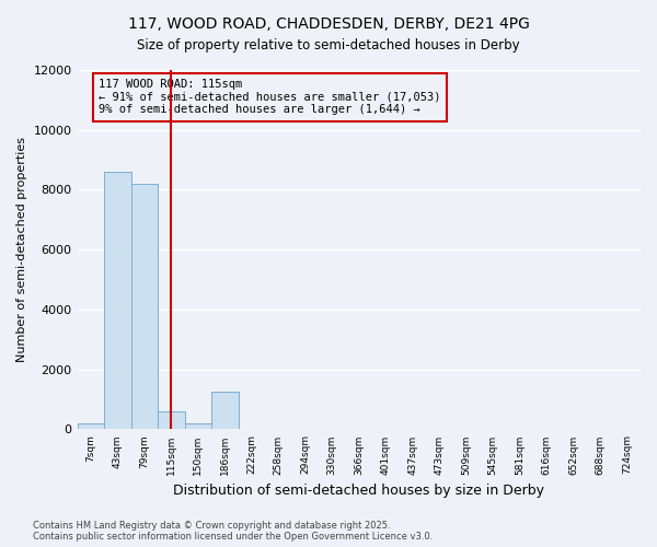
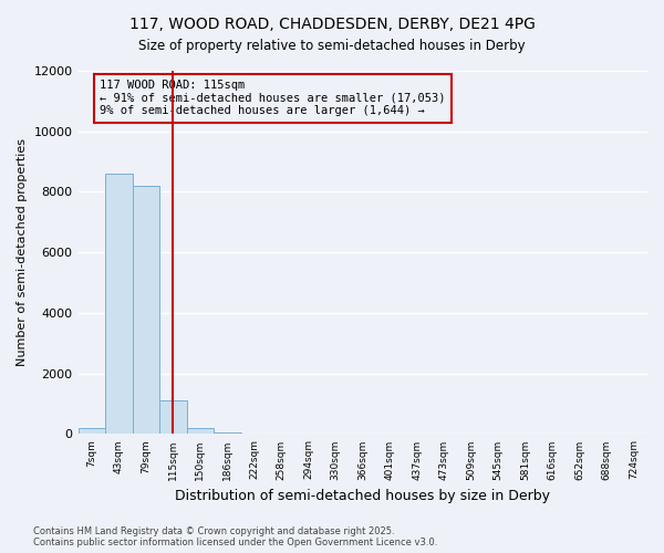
115sqm: 600 -> 1100
186sqm: 1250 -> 50
